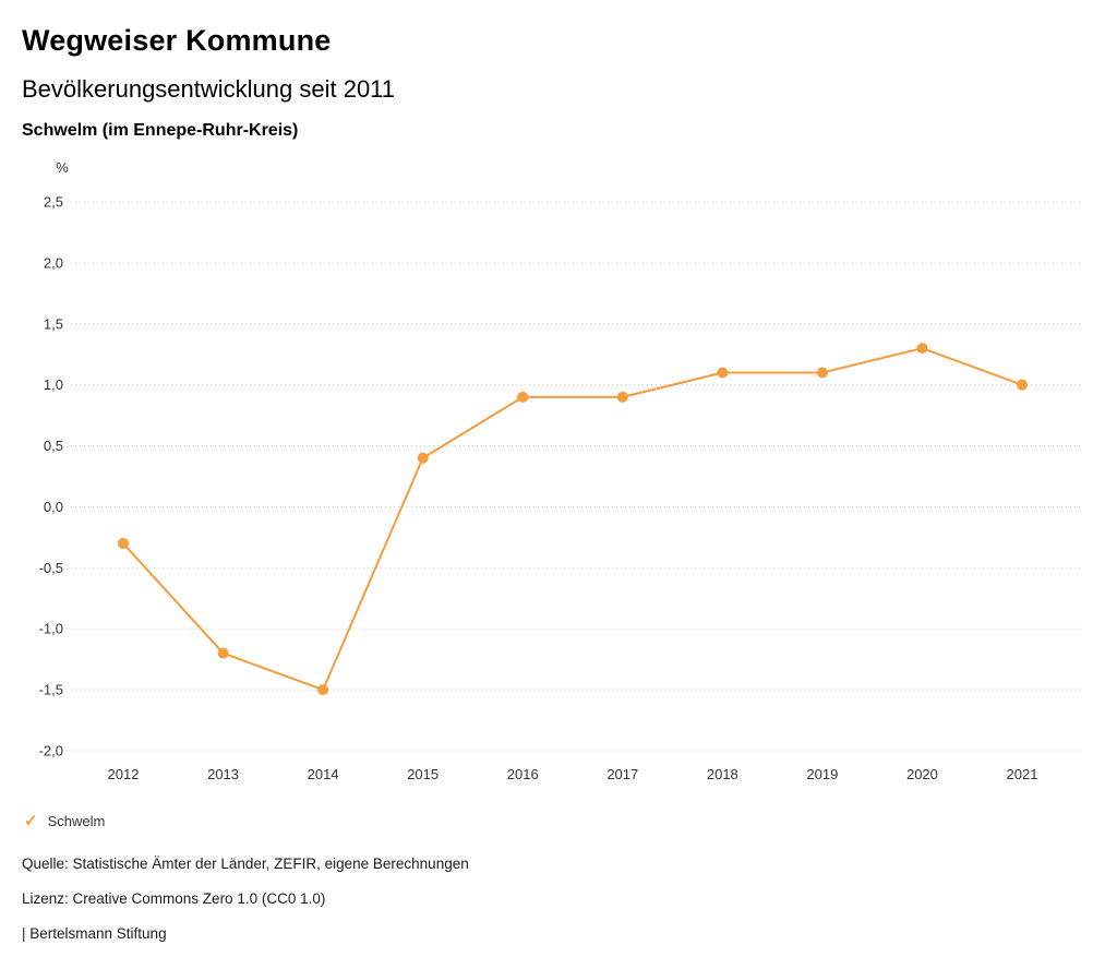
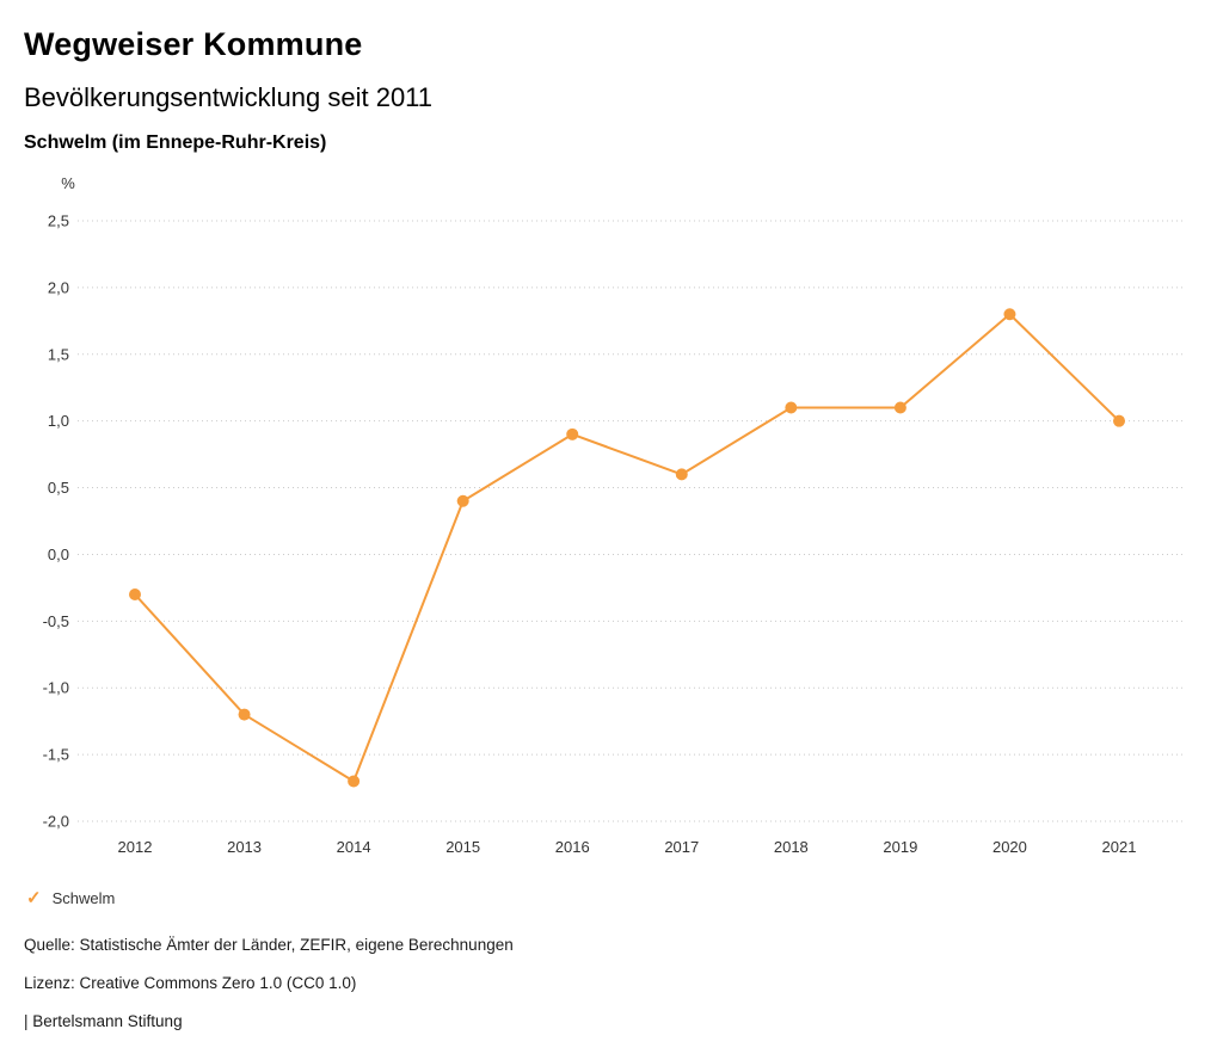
2014: -1,5 -> -1,7
2017: 0,9 -> 0,6
2020: 1,3 -> 1,8
